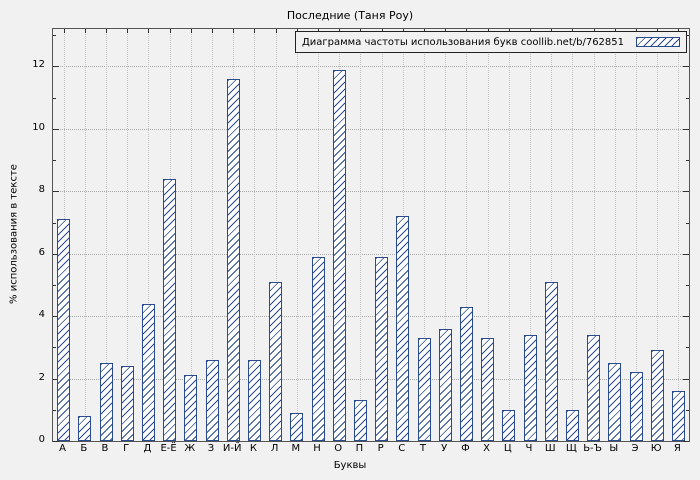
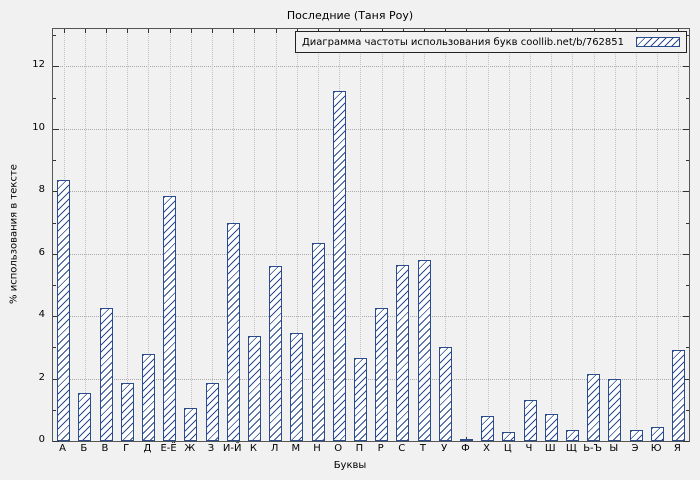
А: 7.1 -> 8.3
Б: 0.8 -> 1.6
В: 2.5 -> 4.2
Г: 2.4 -> 1.9
Д: 4.4 -> 2.8
Е-Ё: 8.4 -> 7.8
Ж: 2.1 -> 1.1
З: 2.6 -> 1.9
И-Й: 11.6 -> 7.0
К: 2.6 -> 3.4
Л: 5.1 -> 5.6
М: 0.9 -> 3.5
Н: 5.9 -> 6.3
О: 11.9 -> 11.2
П: 1.3 -> 2.6
Р: 5.9 -> 4.2
С: 7.2 -> 5.7
Т: 3.3 -> 5.8
У: 3.6 -> 3.0
Ф: 4.3 -> 0.1
Х: 3.3 -> 0.8
Ц: 1.0 -> 0.3
Ч: 3.4 -> 1.3
Ш: 5.1 -> 0.8
Щ: 1.0 -> 0.3
Ь-Ъ: 3.4 -> 2.1
Ы: 2.5 -> 2.0
Э: 2.2 -> 0.3
Ю: 2.9 -> 0.5
Я: 1.6 -> 2.9
